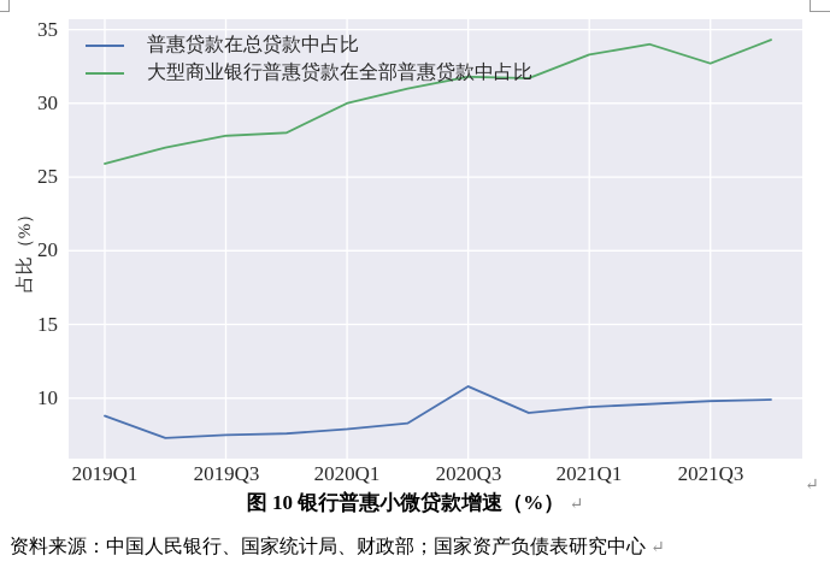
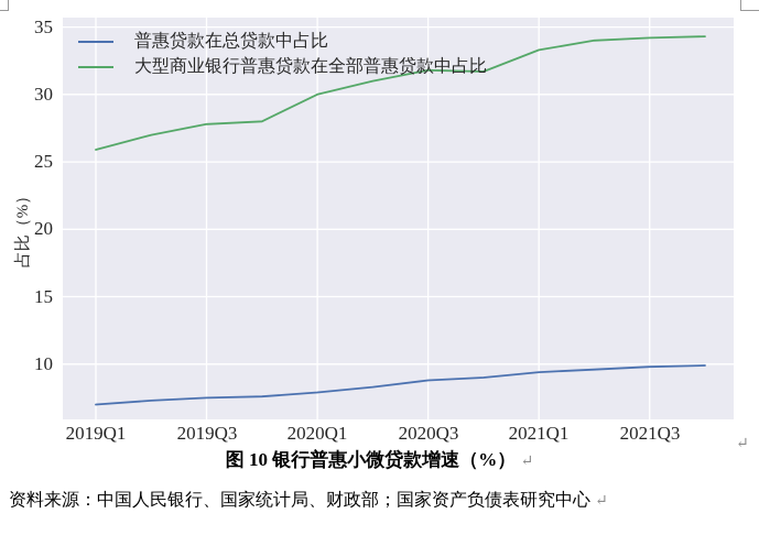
普惠贷款在总贷款中占比/2019Q1: 8.8 -> 7.0
普惠贷款在总贷款中占比/2020Q3: 10.8 -> 8.8
大型商业银行普惠贷款在全部普惠贷款中占比/2021Q3: 32.7 -> 34.2
